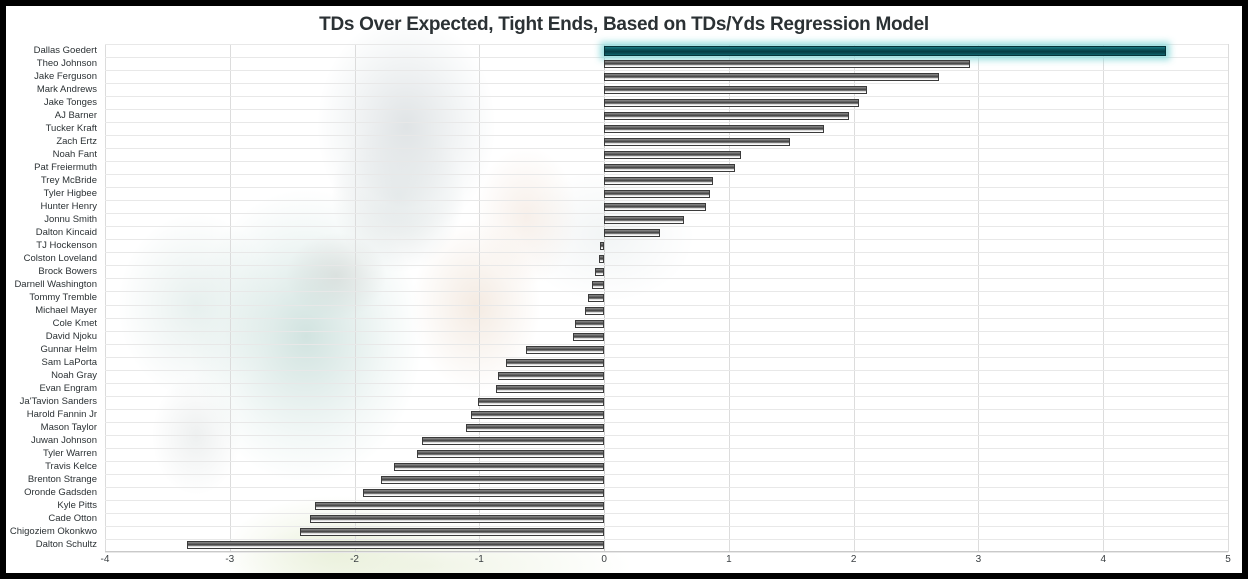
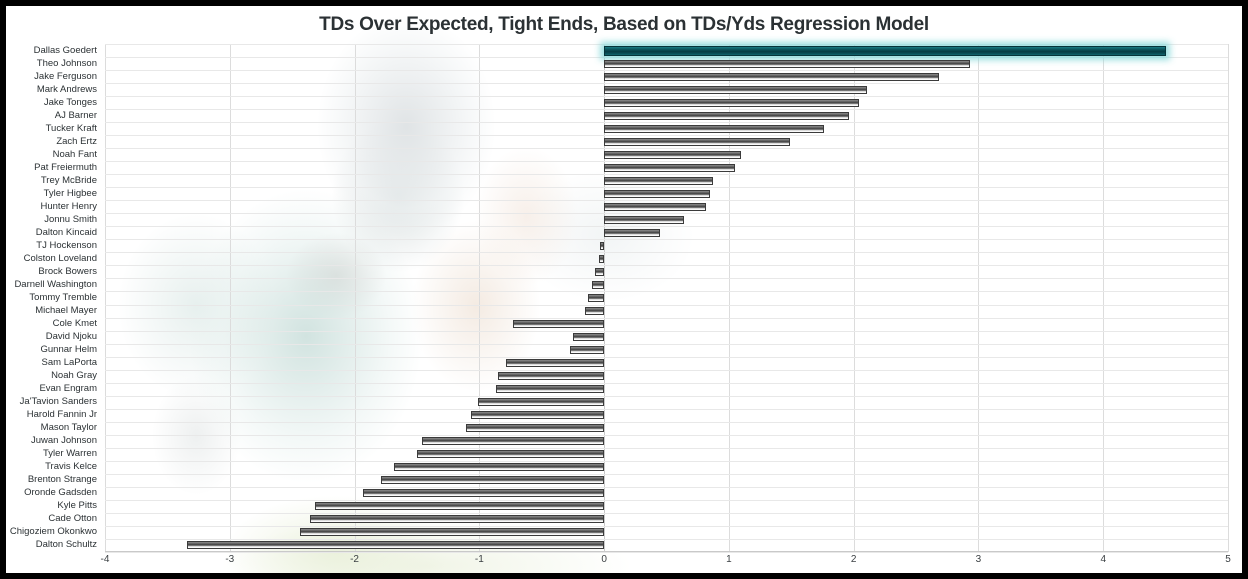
Cole Kmet: -0.23 -> -0.73
Gunnar Helm: -0.63 -> -0.27
